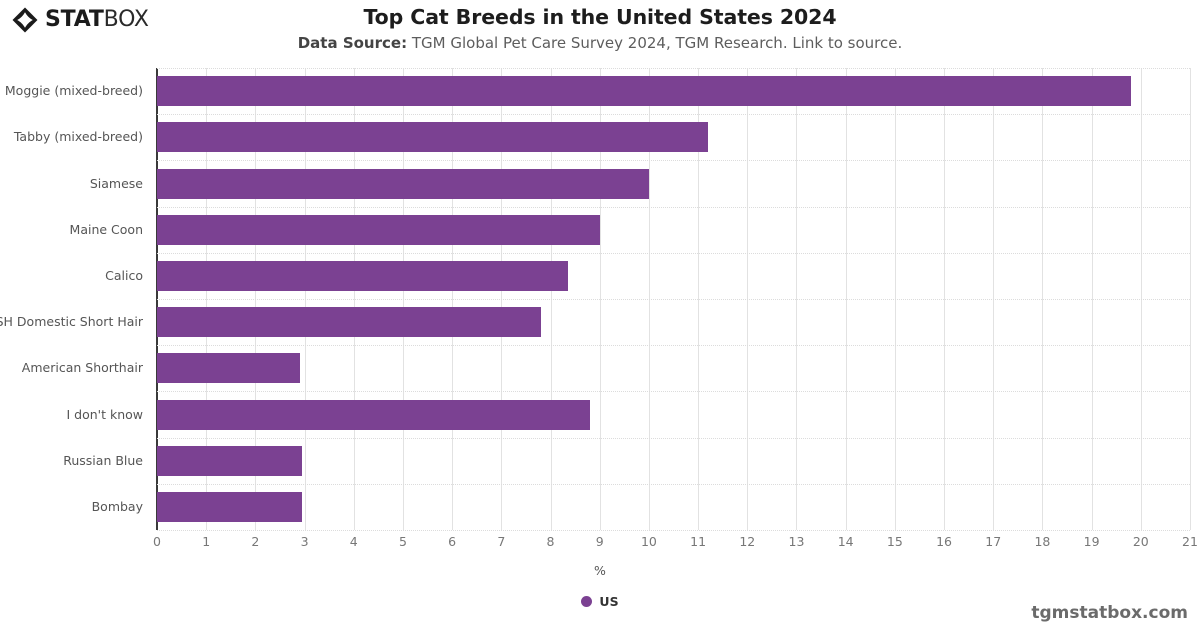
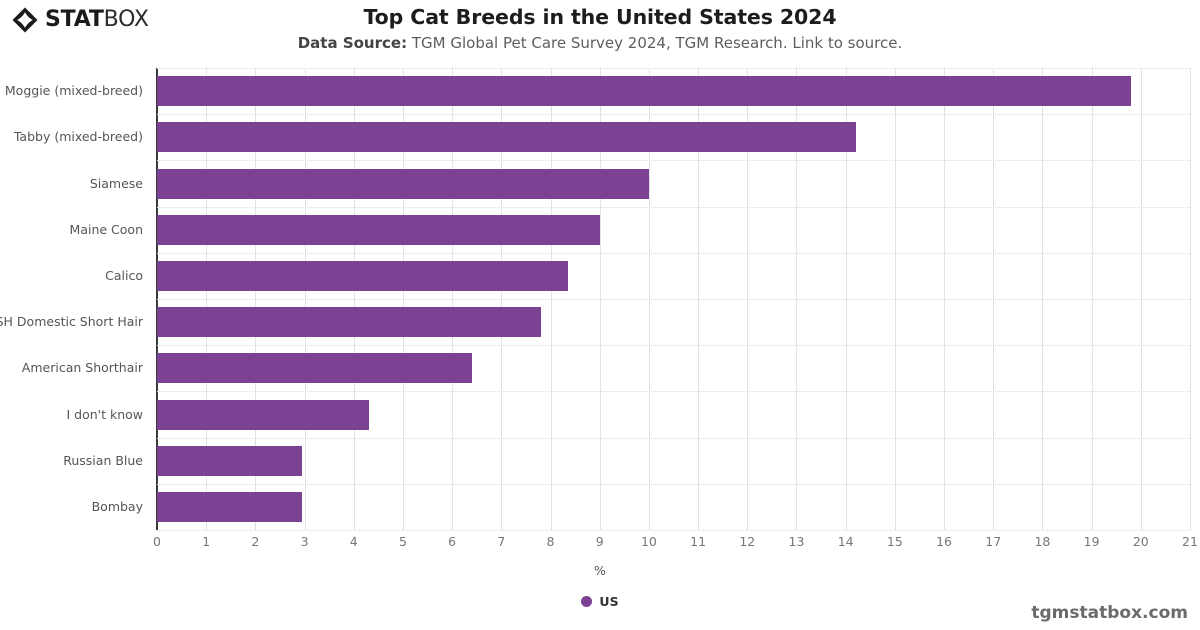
Tabby (mixed-breed): 11.2 -> 14.2
American Shorthair: 2.9 -> 6.4
I don't know: 8.8 -> 4.3
